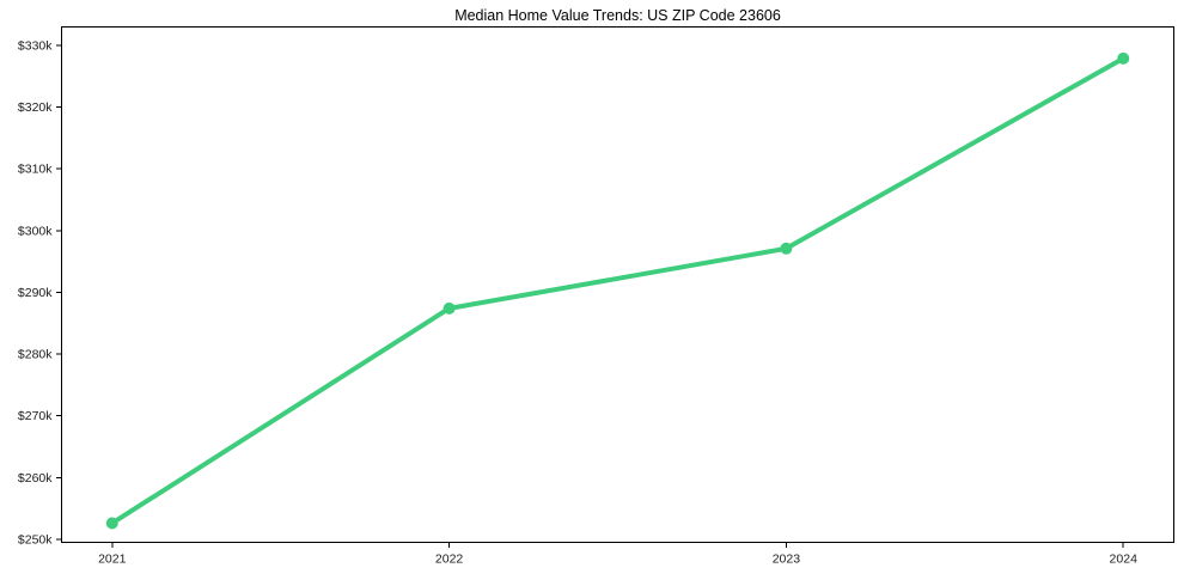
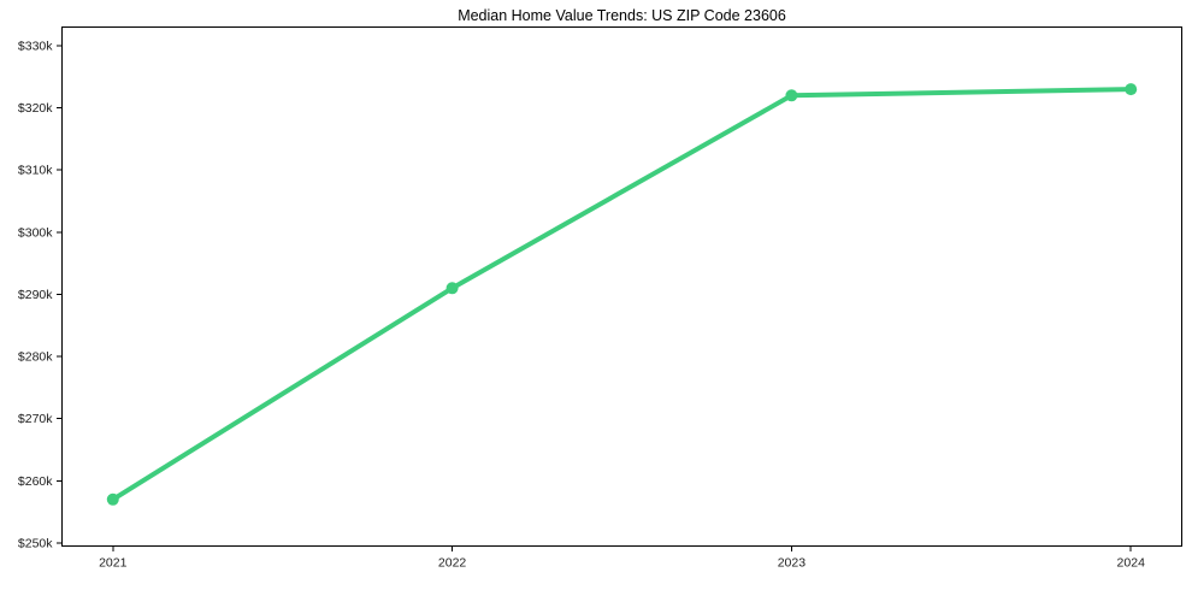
2021: $253k -> $257k
2022: $287k -> $291k
2023: $297k -> $322k
2024: $328k -> $323k
